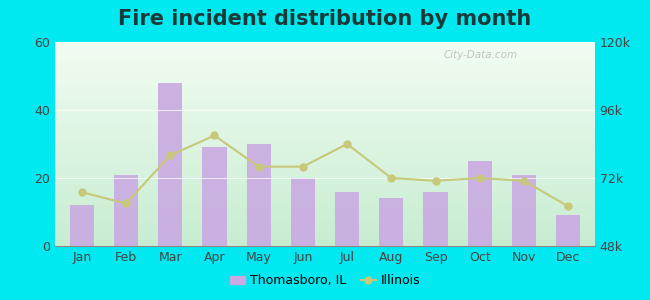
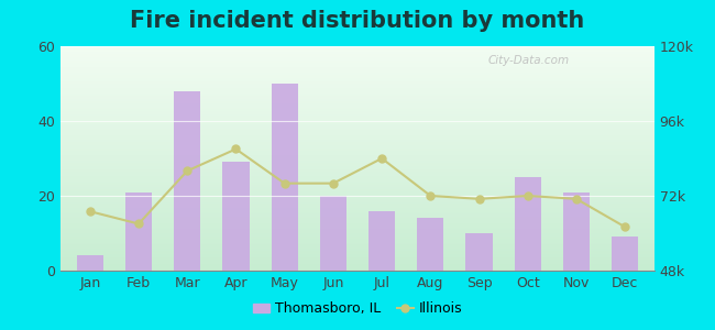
Thomasboro, IL/Jan: 12 -> 4
Thomasboro, IL/May: 30 -> 50
Thomasboro, IL/Sep: 16 -> 10
